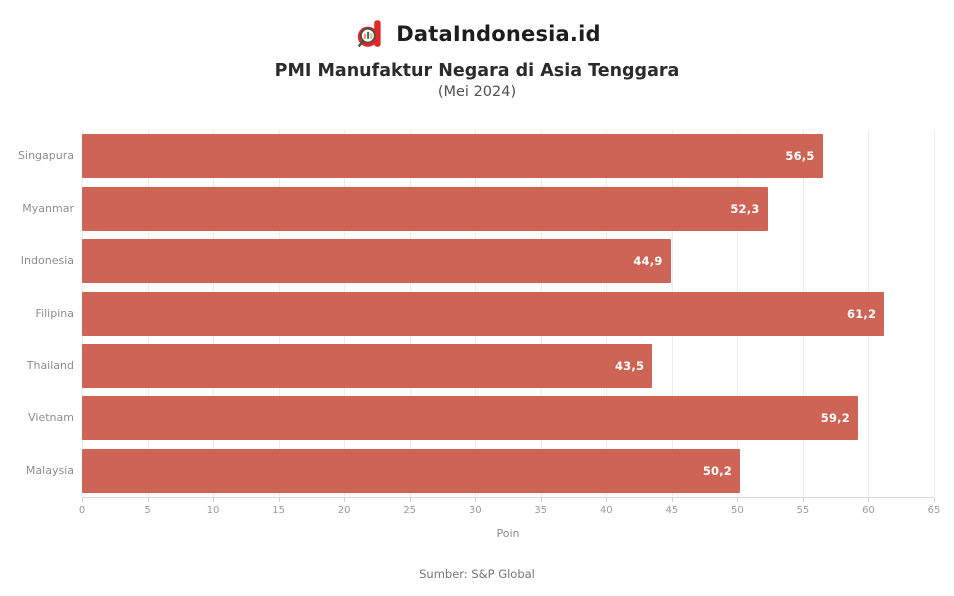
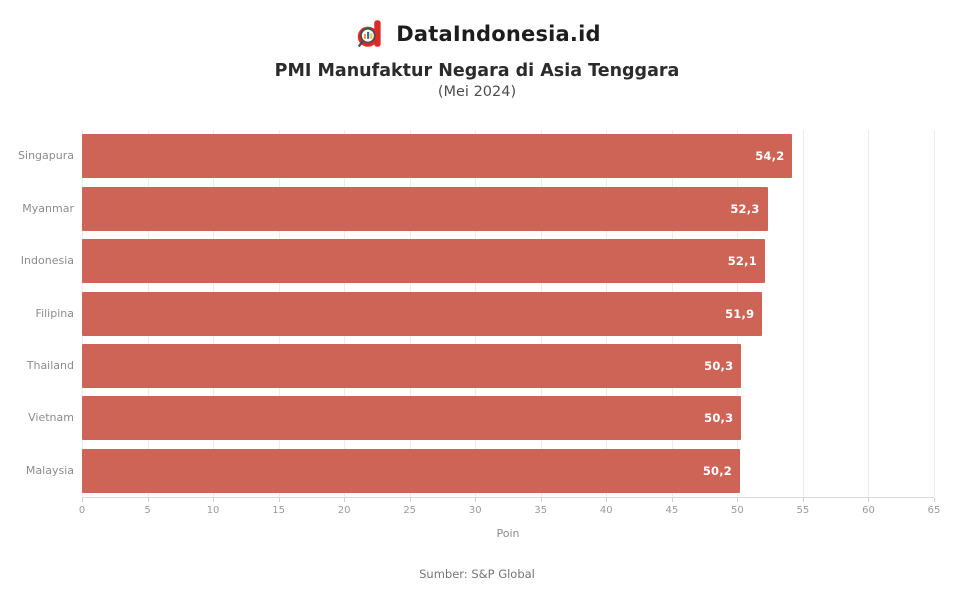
Singapura: 56,5 -> 54,2
Indonesia: 44,9 -> 52,1
Filipina: 61,2 -> 51,9
Thailand: 43,5 -> 50,3
Vietnam: 59,2 -> 50,3
